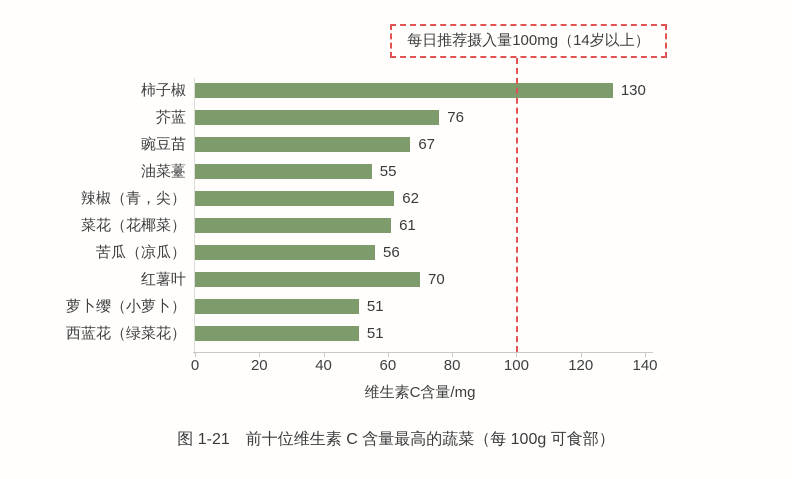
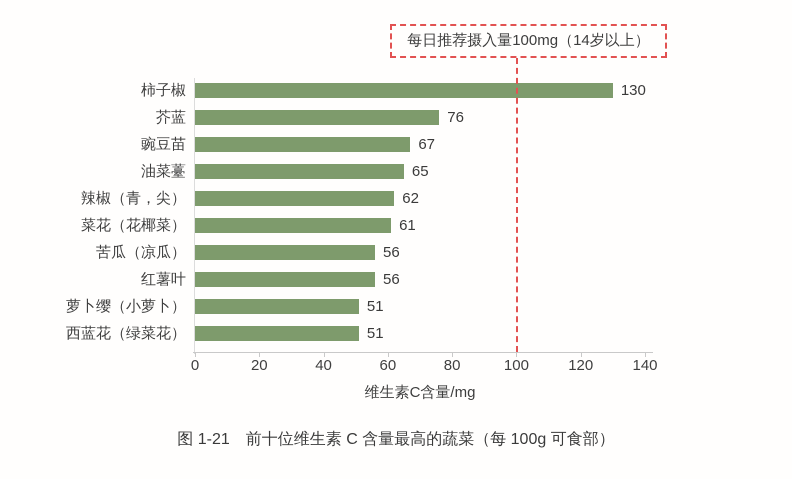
油菜薹: 55 -> 65
红薯叶: 70 -> 56
